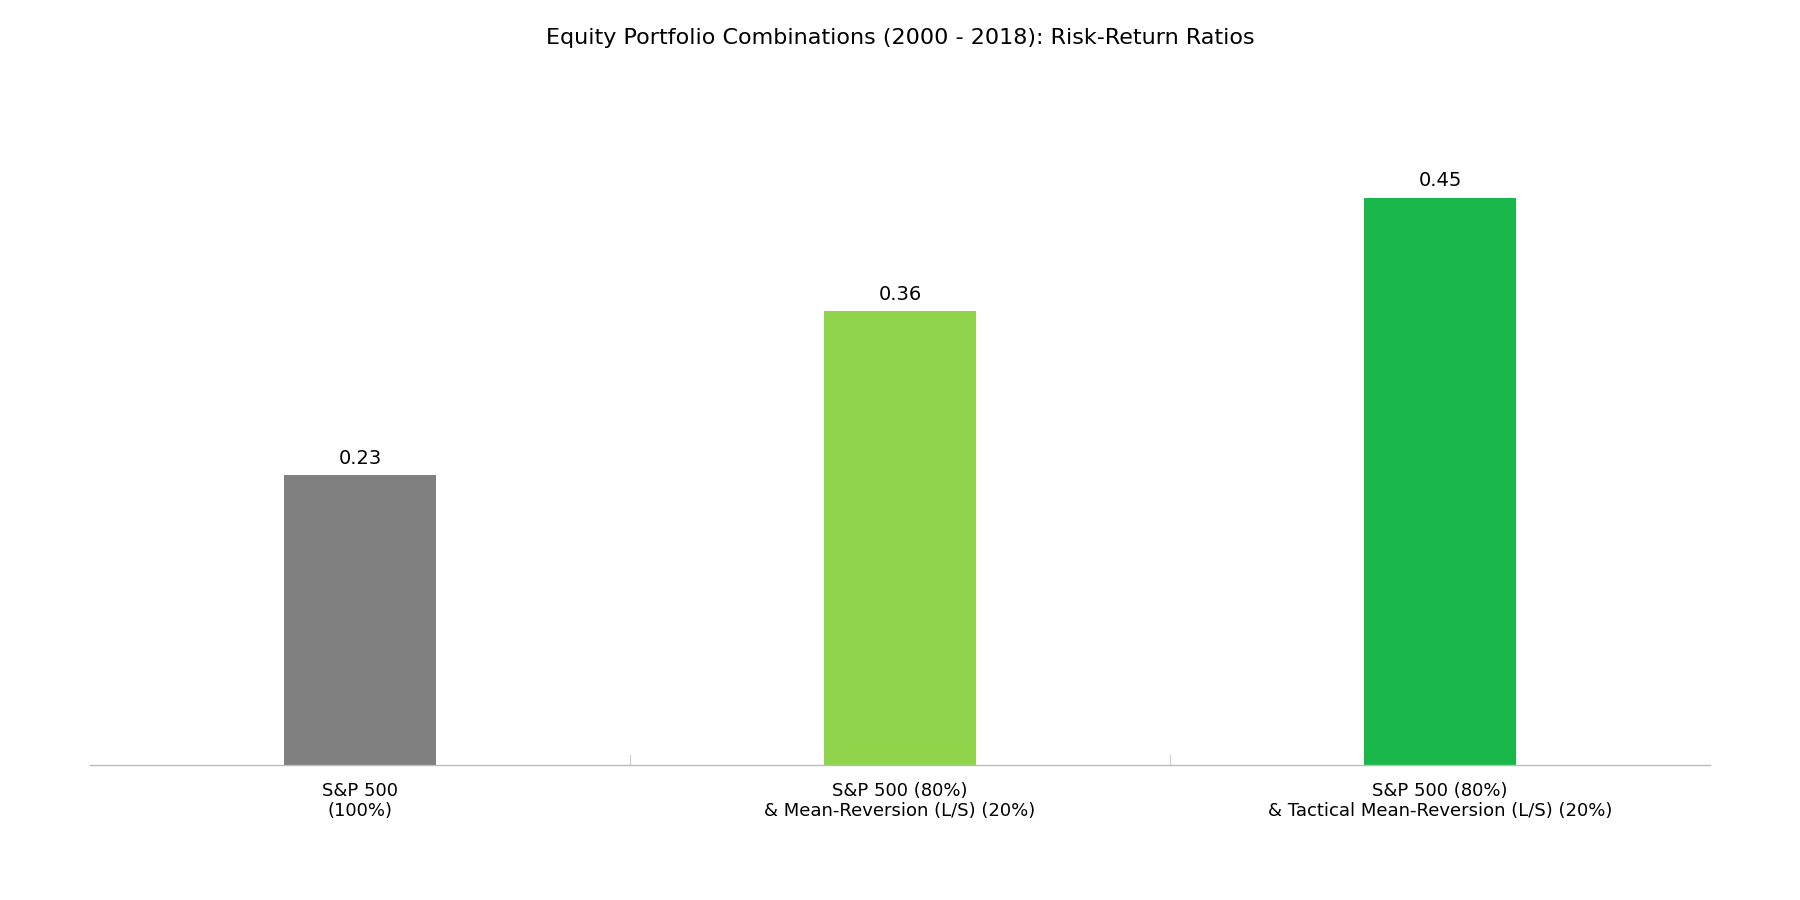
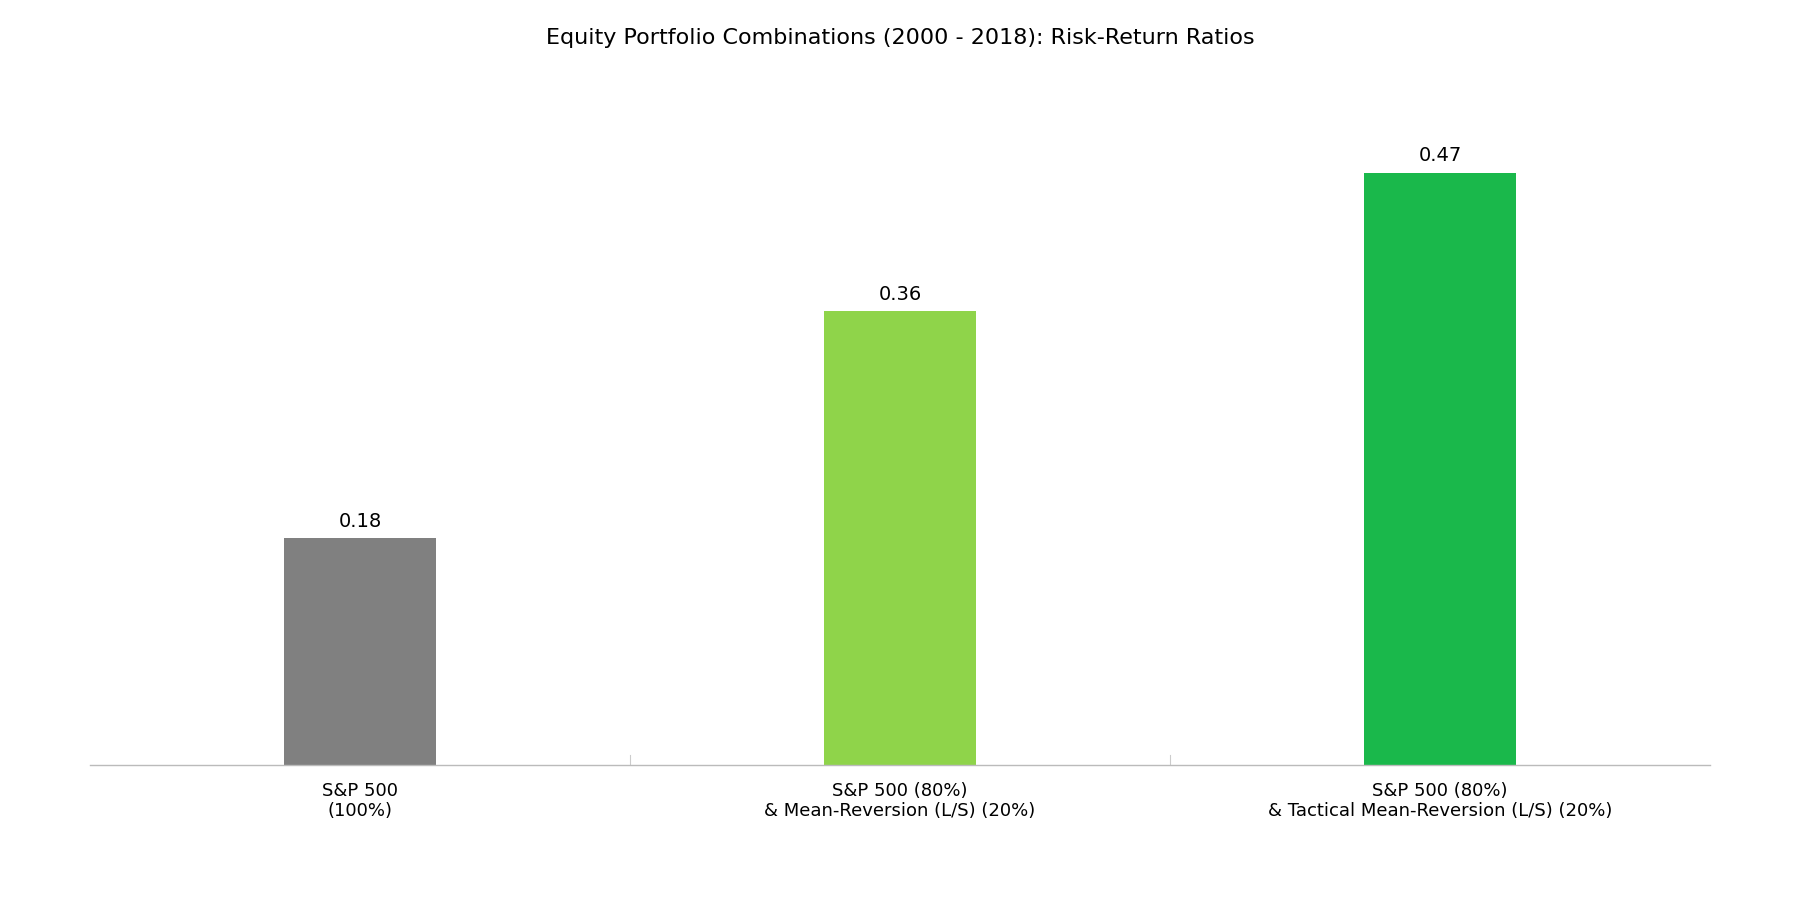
S&P 500 (100%): 0.23 -> 0.18
S&P 500 (80%) & Tactical Mean-Reversion (L/S) (20%): 0.45 -> 0.47
